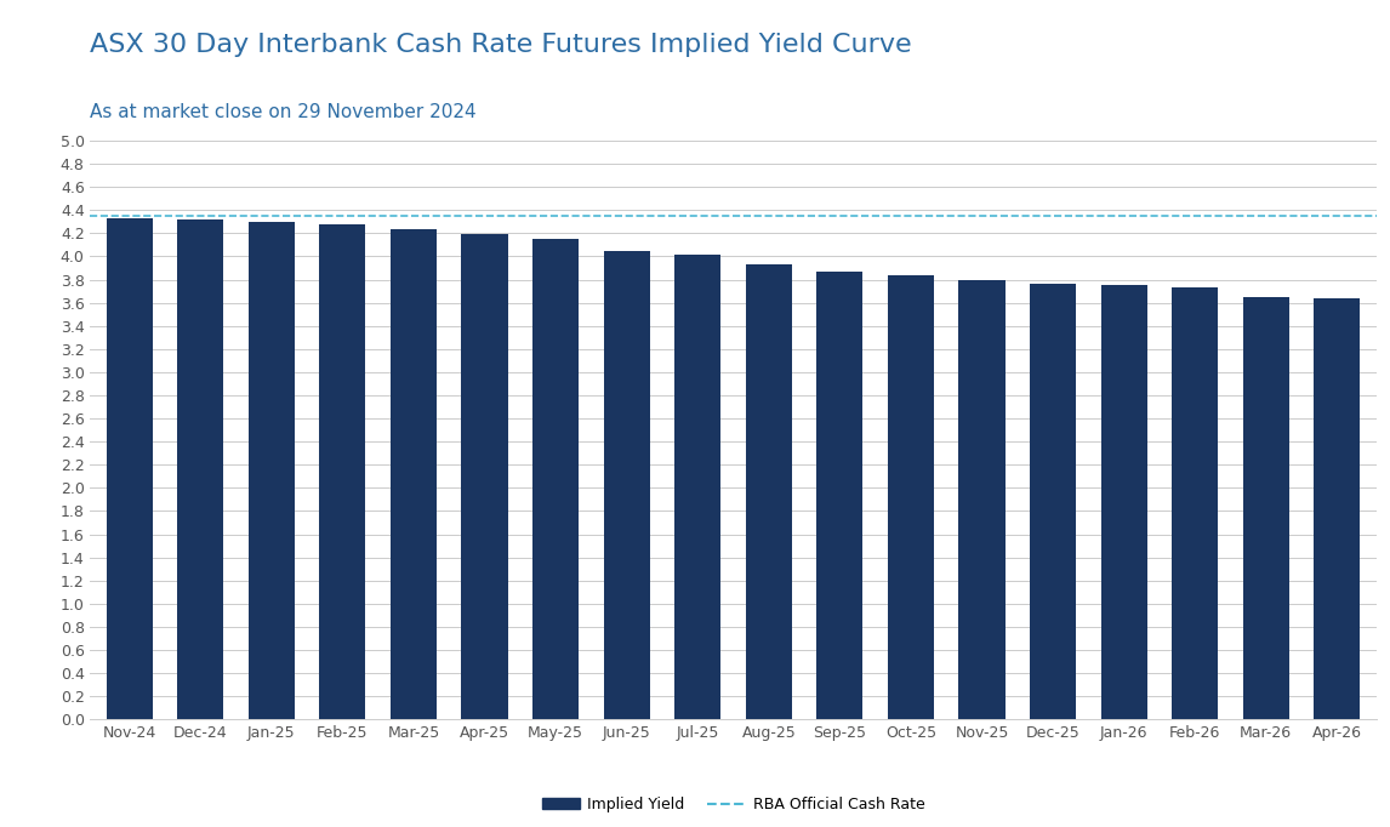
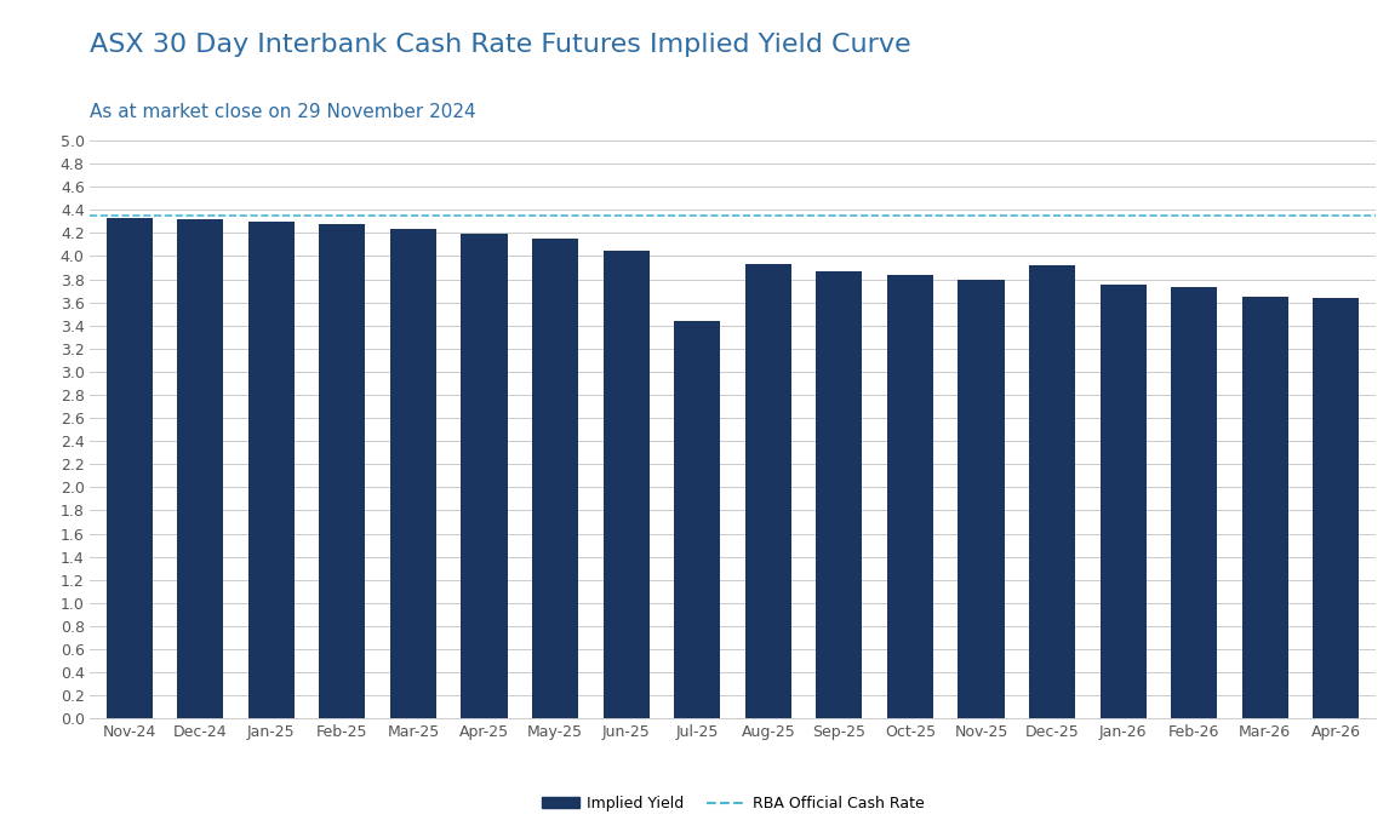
Jul-25: 4.01 -> 3.44
Dec-25: 3.76 -> 3.92
